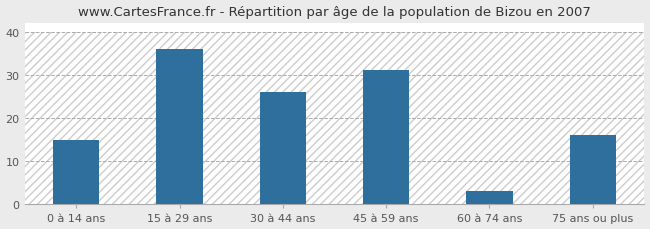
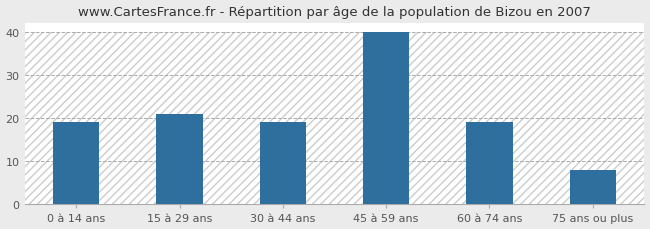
0 à 14 ans: 15 -> 19
15 à 29 ans: 36 -> 21
30 à 44 ans: 26 -> 19
45 à 59 ans: 31 -> 40
60 à 74 ans: 3 -> 19
75 ans ou plus: 16 -> 8
